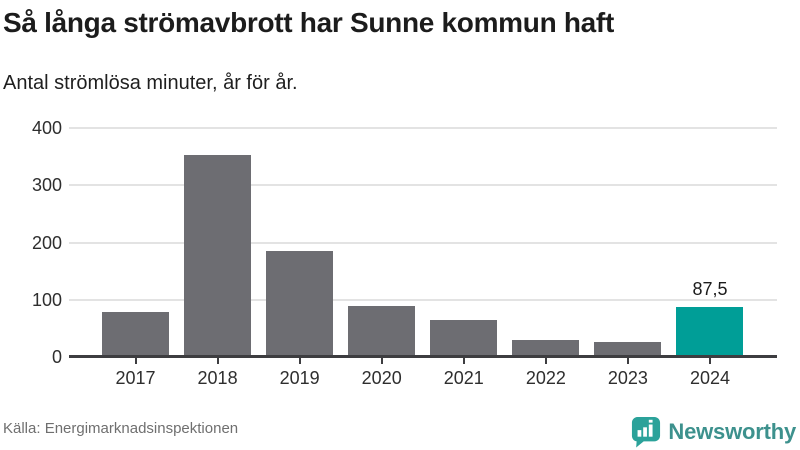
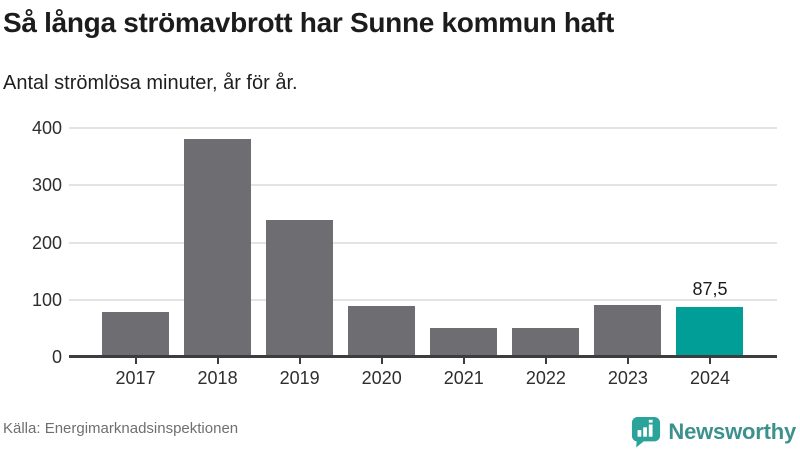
2018: 350 -> 380
2019: 190 -> 240
2021: 60 -> 50
2022: 30 -> 50
2023: 30 -> 90
